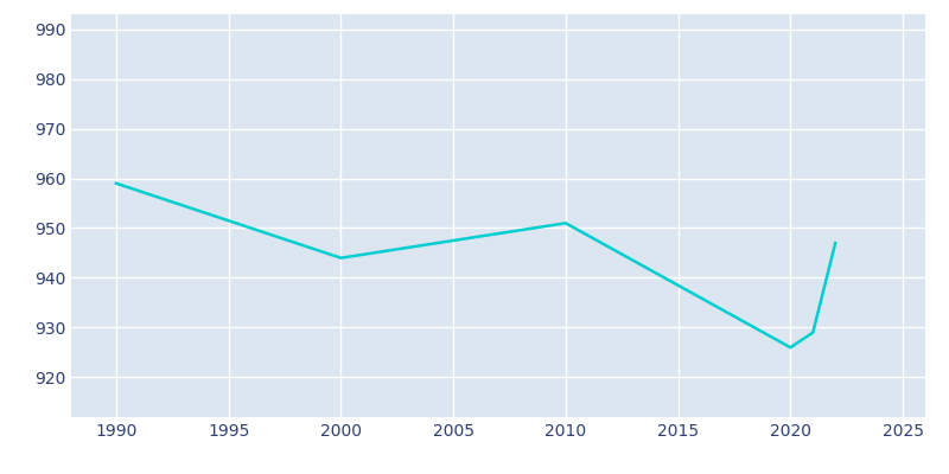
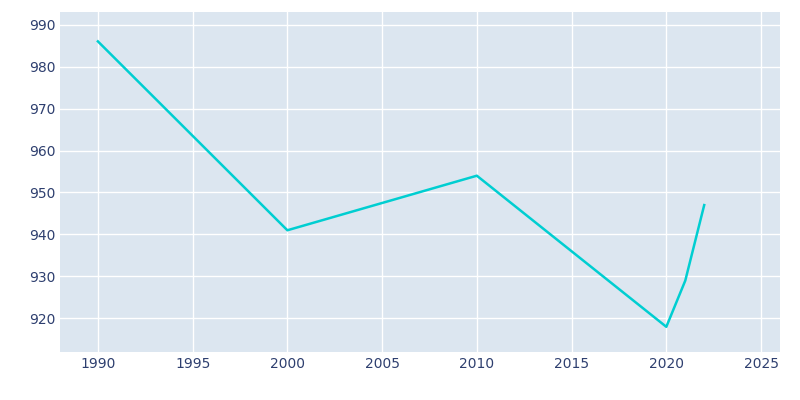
1990: 959 -> 986
2000: 944 -> 941
2010: 951 -> 954
2020: 926 -> 918
